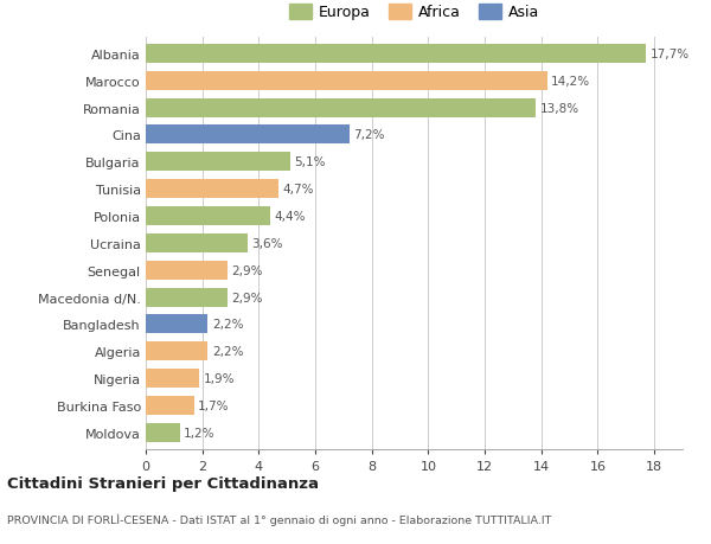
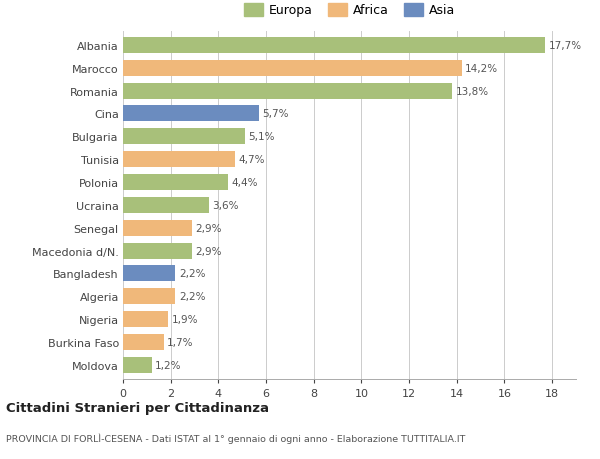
Cina: 7,2% -> 5,7%
